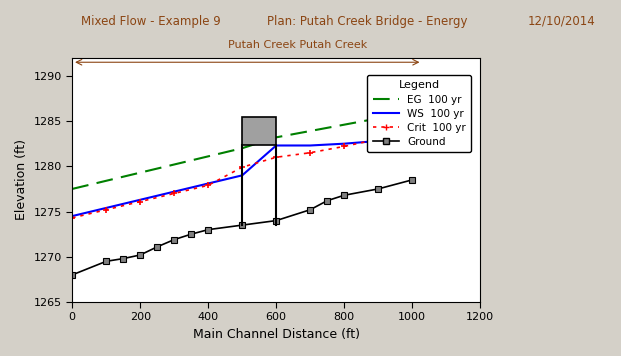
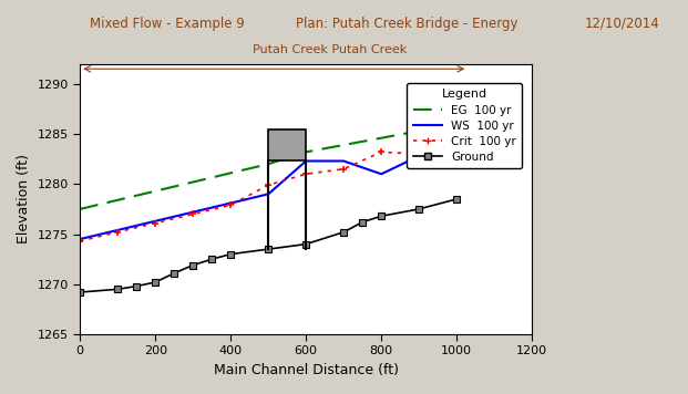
Ground/0: 1268.0 -> 1269.2
WS 100 yr/800: 1282.5 -> 1281.0
Crit 100 yr/800: 1282.2 -> 1283.2
